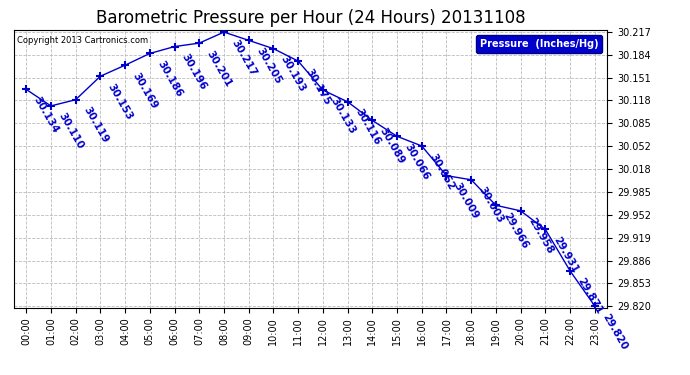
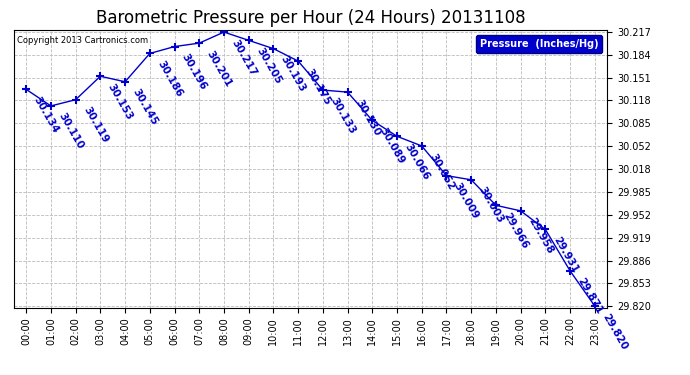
04:00: 30.169 -> 30.145
13:00: 30.116 -> 30.130
